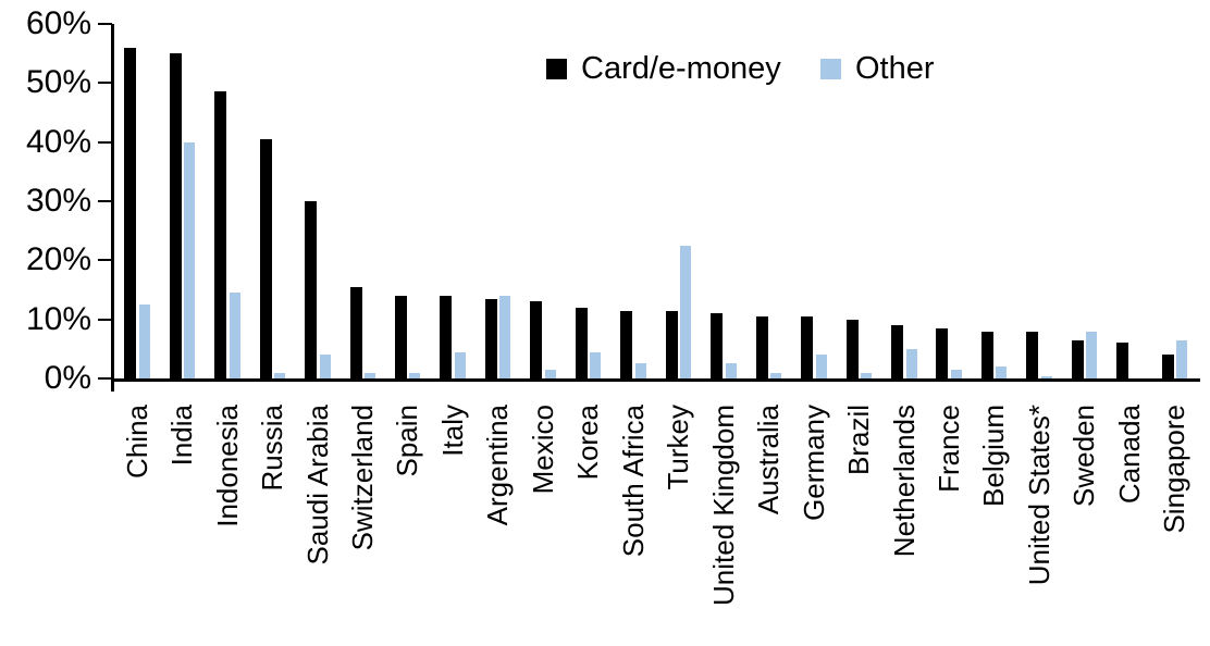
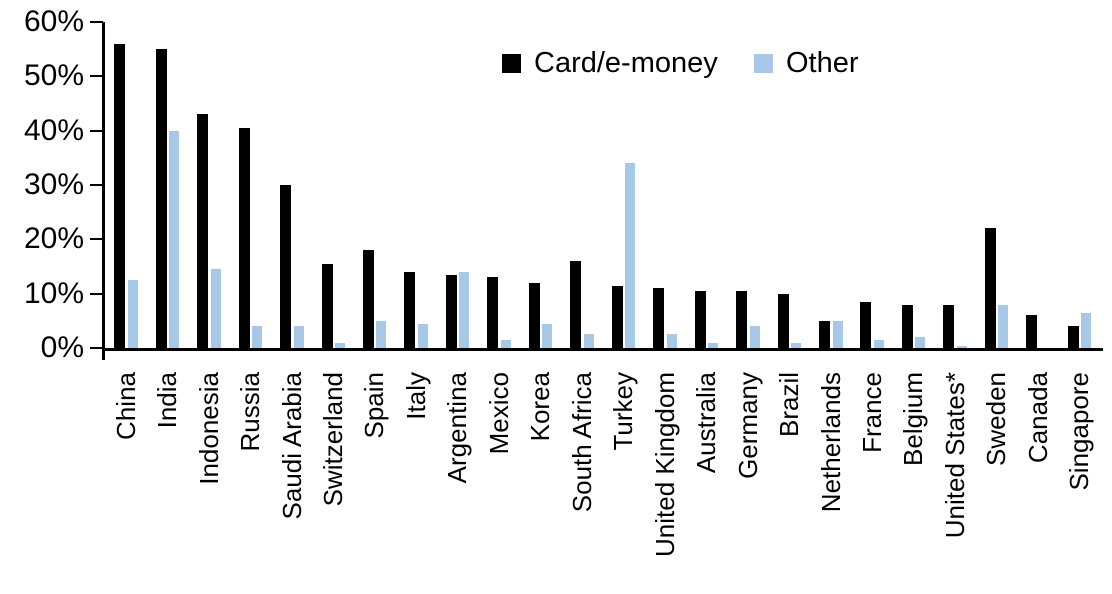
Card/e-money/Indonesia: 48% -> 43%
Other/Russia: 1% -> 4%
Card/e-money/Spain: 14% -> 18%
Other/Spain: 1% -> 5%
Card/e-money/South Africa: 12% -> 16%
Other/Turkey: 22% -> 34%
Card/e-money/Netherlands: 9% -> 5%
Card/e-money/Sweden: 6% -> 22%
